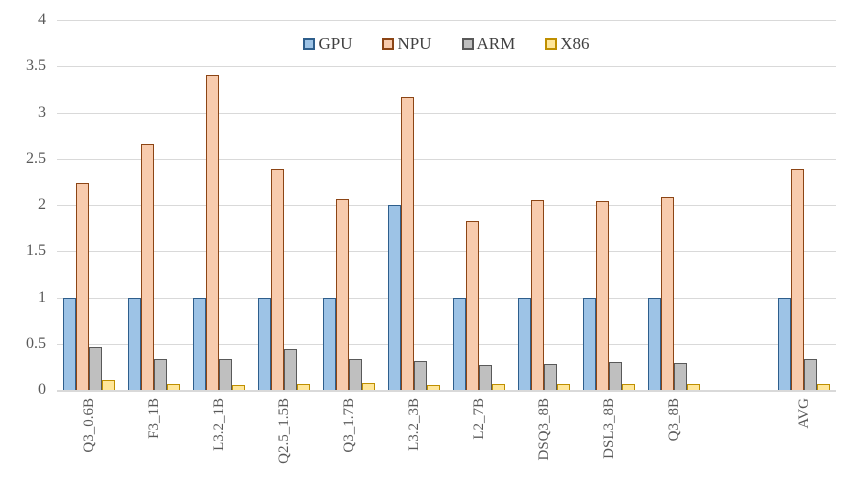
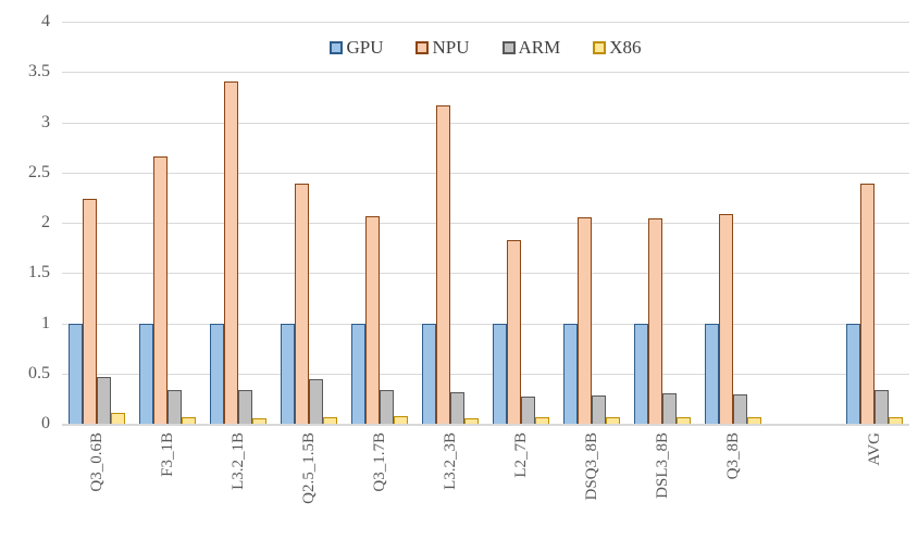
GPU/L3.2_3B: 2 -> 1
